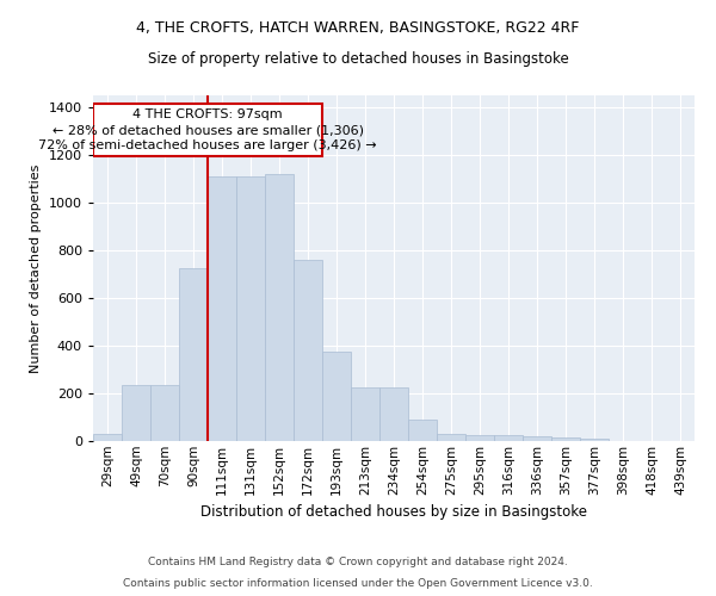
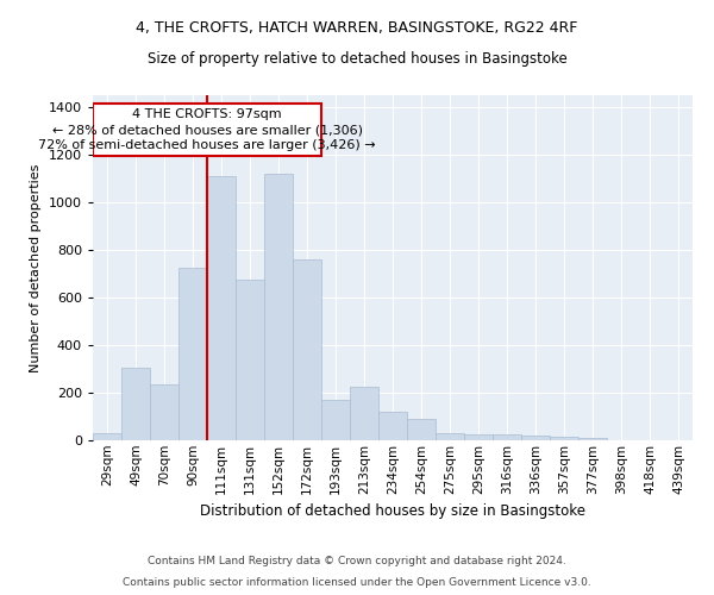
49sqm: 235 -> 305
131sqm: 1110 -> 675
193sqm: 375 -> 170
234sqm: 225 -> 120
